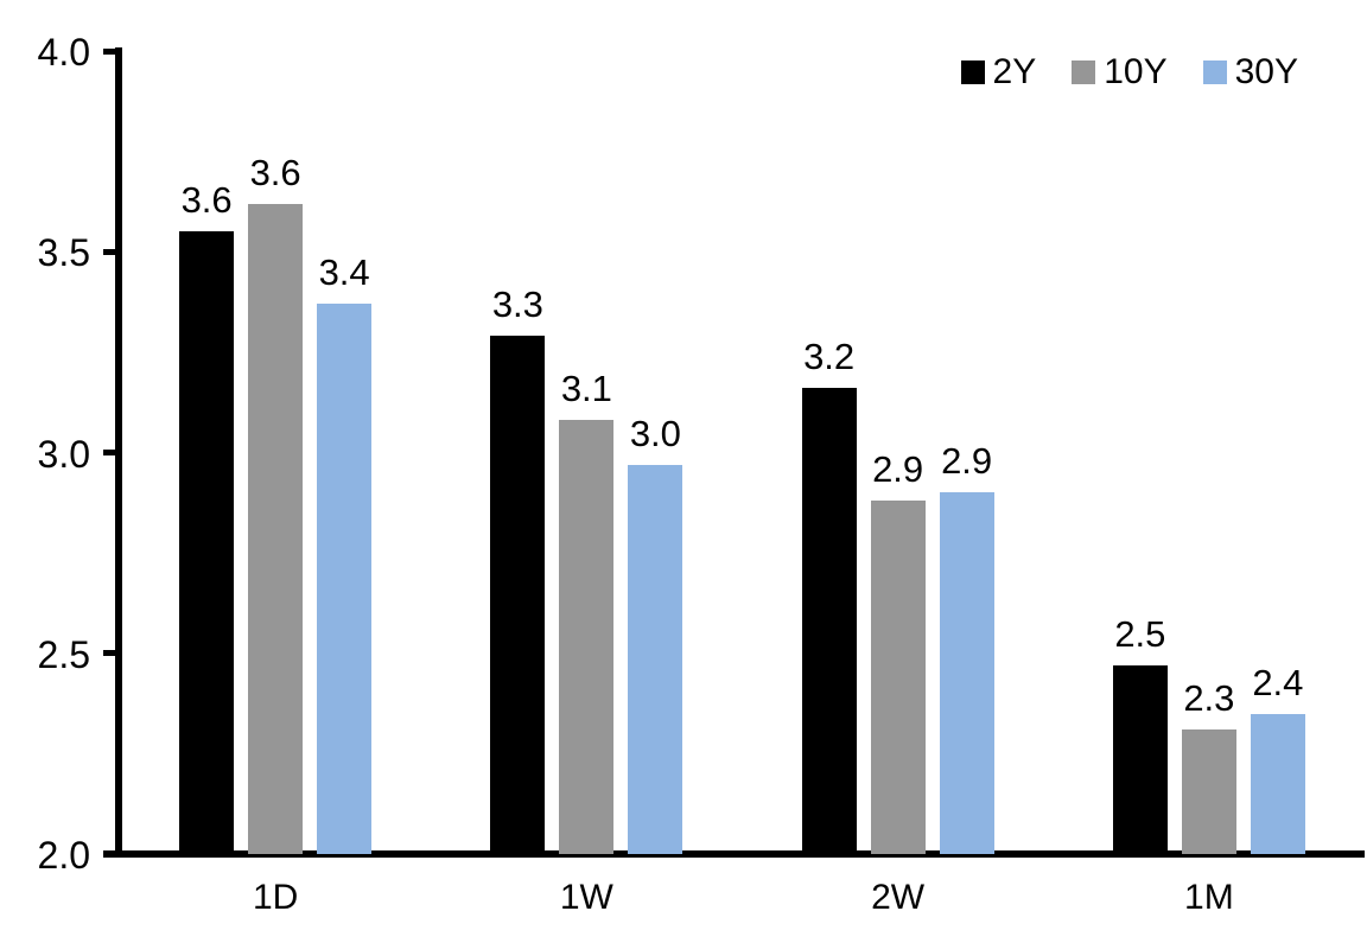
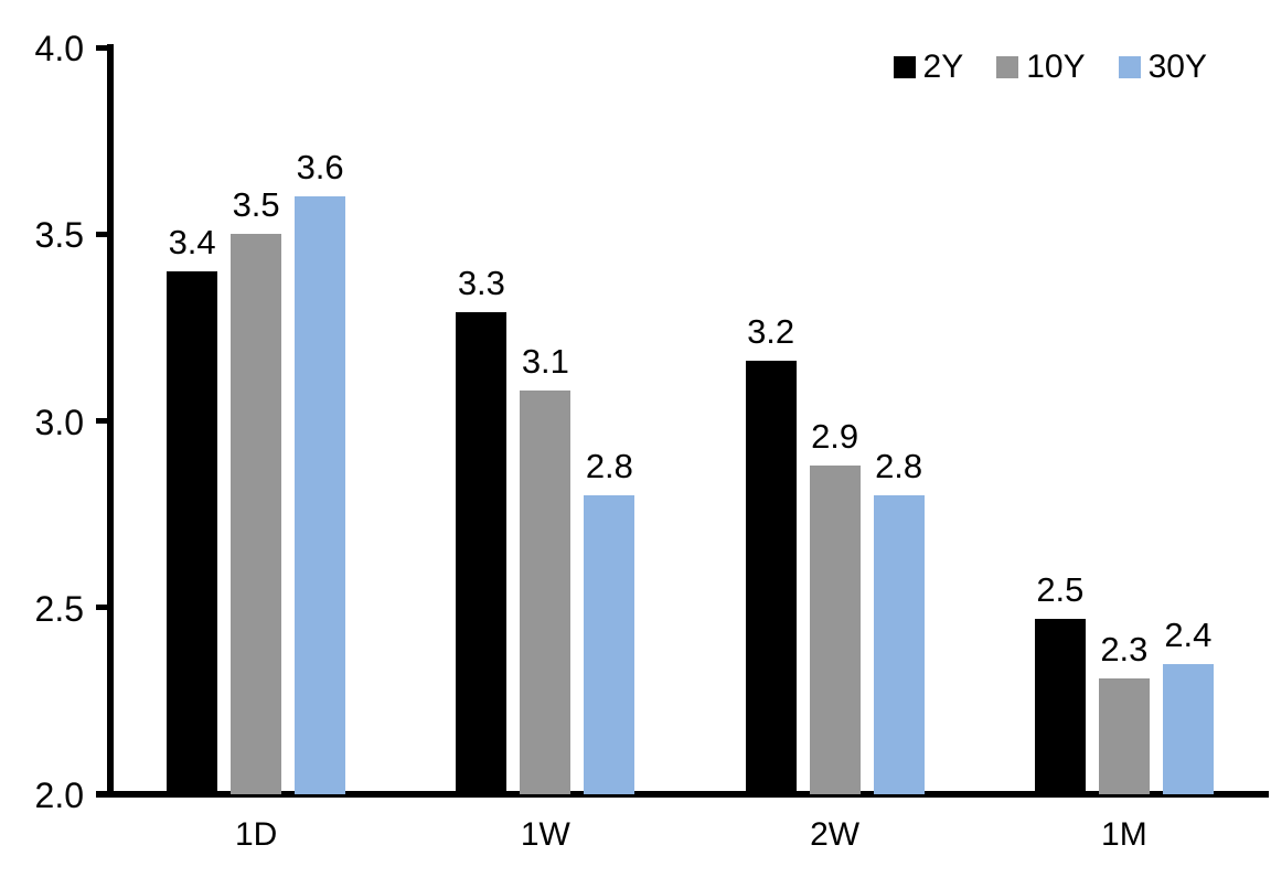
2Y/1D: 3.6 -> 3.4
10Y/1D: 3.6 -> 3.5
30Y/1D: 3.4 -> 3.6
30Y/1W: 3.0 -> 2.8
30Y/2W: 2.9 -> 2.8
